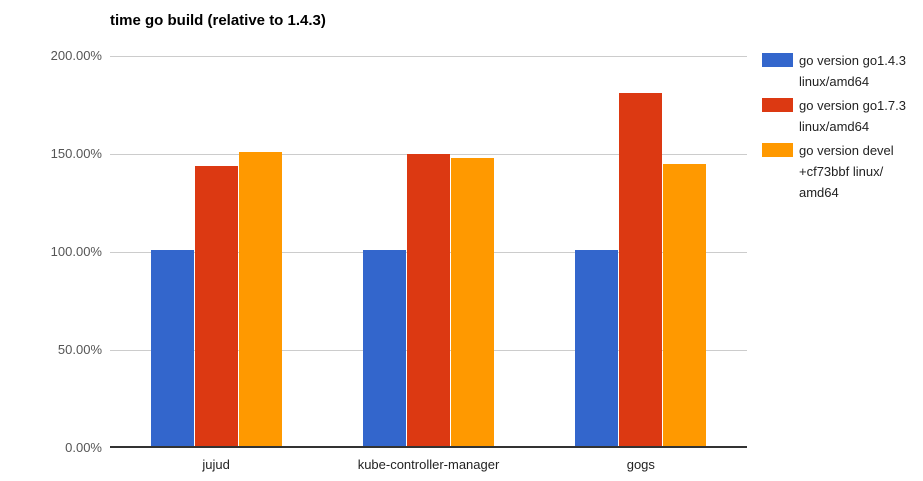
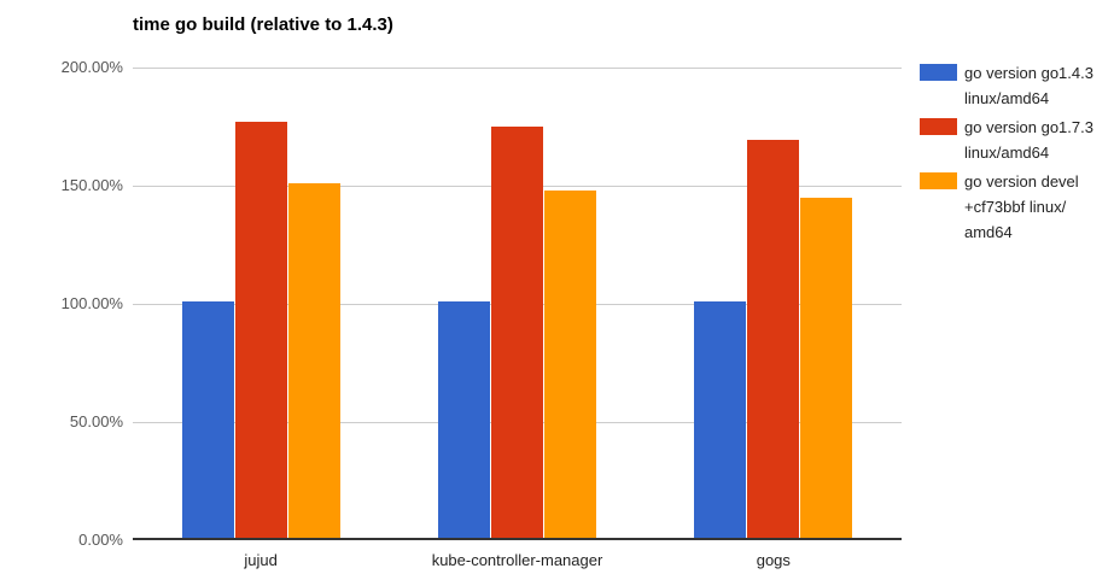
go version go1.7.3 linux/amd64/jujud: 143% -> 176%
go version go1.7.3 linux/amd64/kube-controller-manager: 149% -> 174%
go version go1.7.3 linux/amd64/gogs: 180% -> 168%
